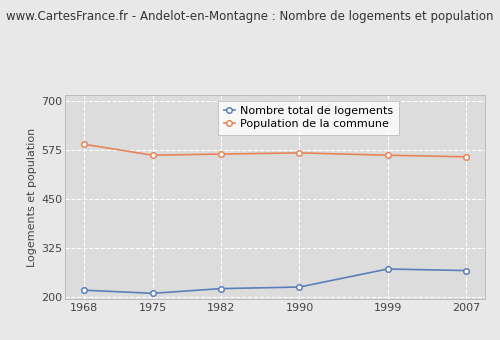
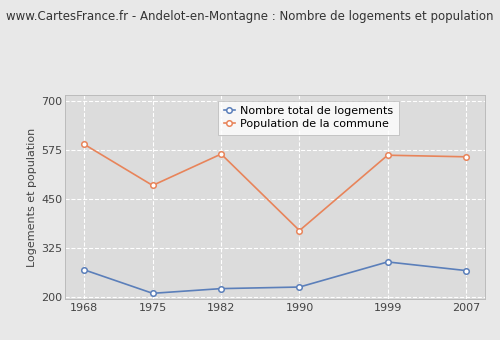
Nombre total de logements/1968: 218 -> 270
Population de la commune/1975: 562 -> 485
Population de la commune/1990: 568 -> 370
Nombre total de logements/1999: 272 -> 290
